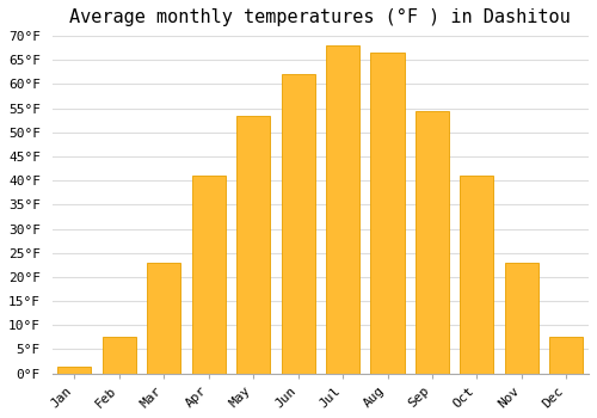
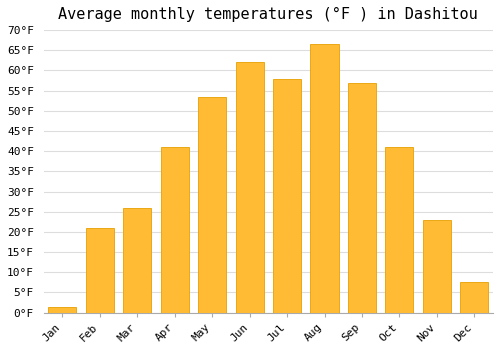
Feb: 7.5°F -> 21.0°F
Mar: 23.0°F -> 26.0°F
Jul: 68.0°F -> 58.0°F
Sep: 54.5°F -> 57.0°F
